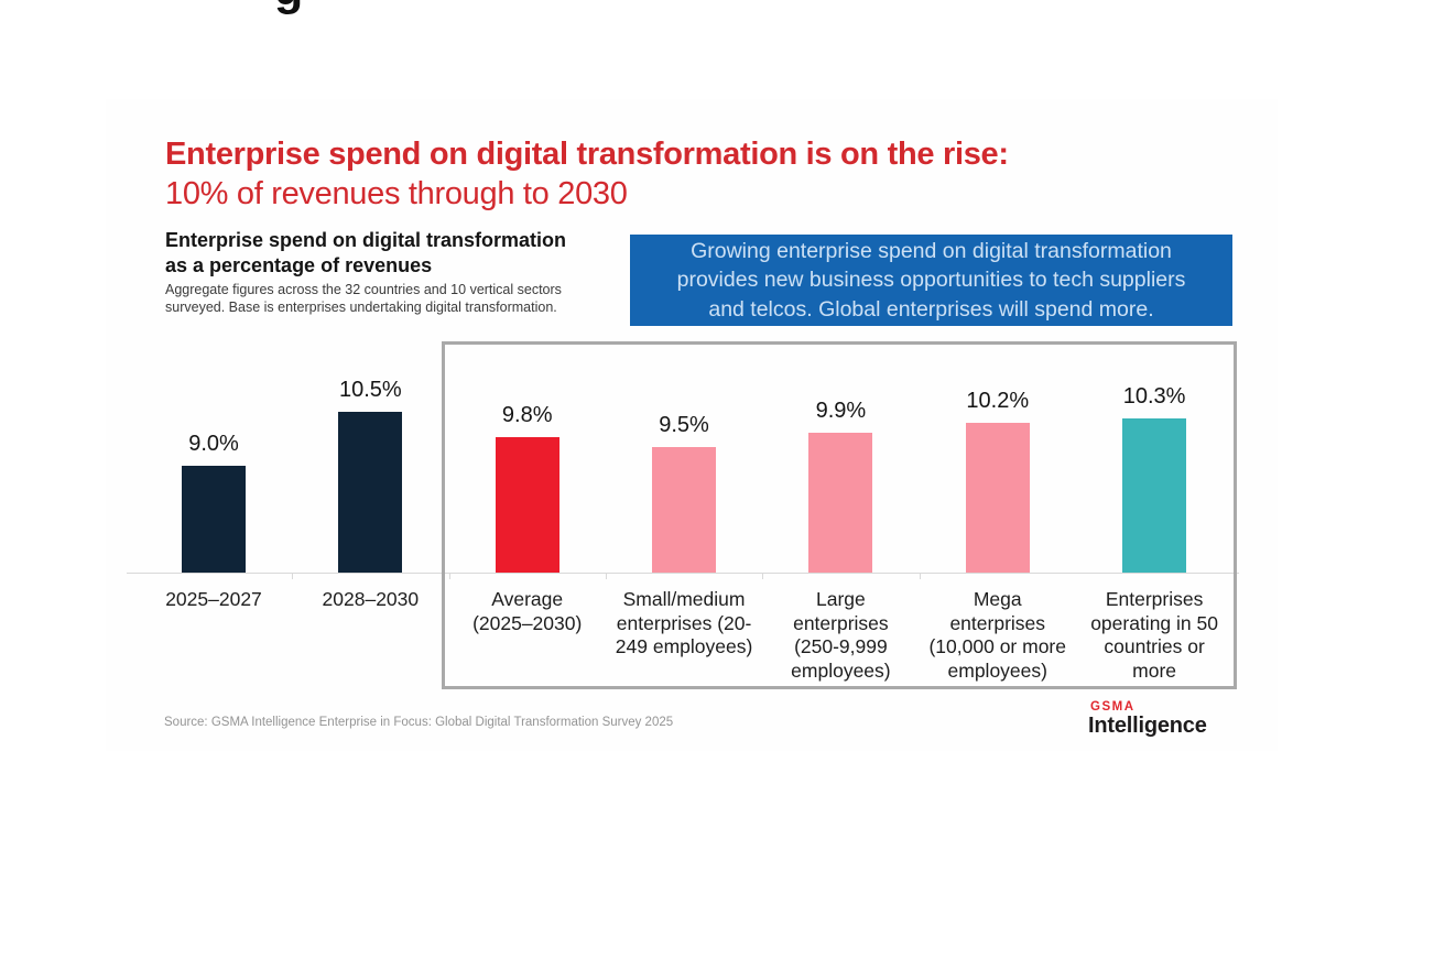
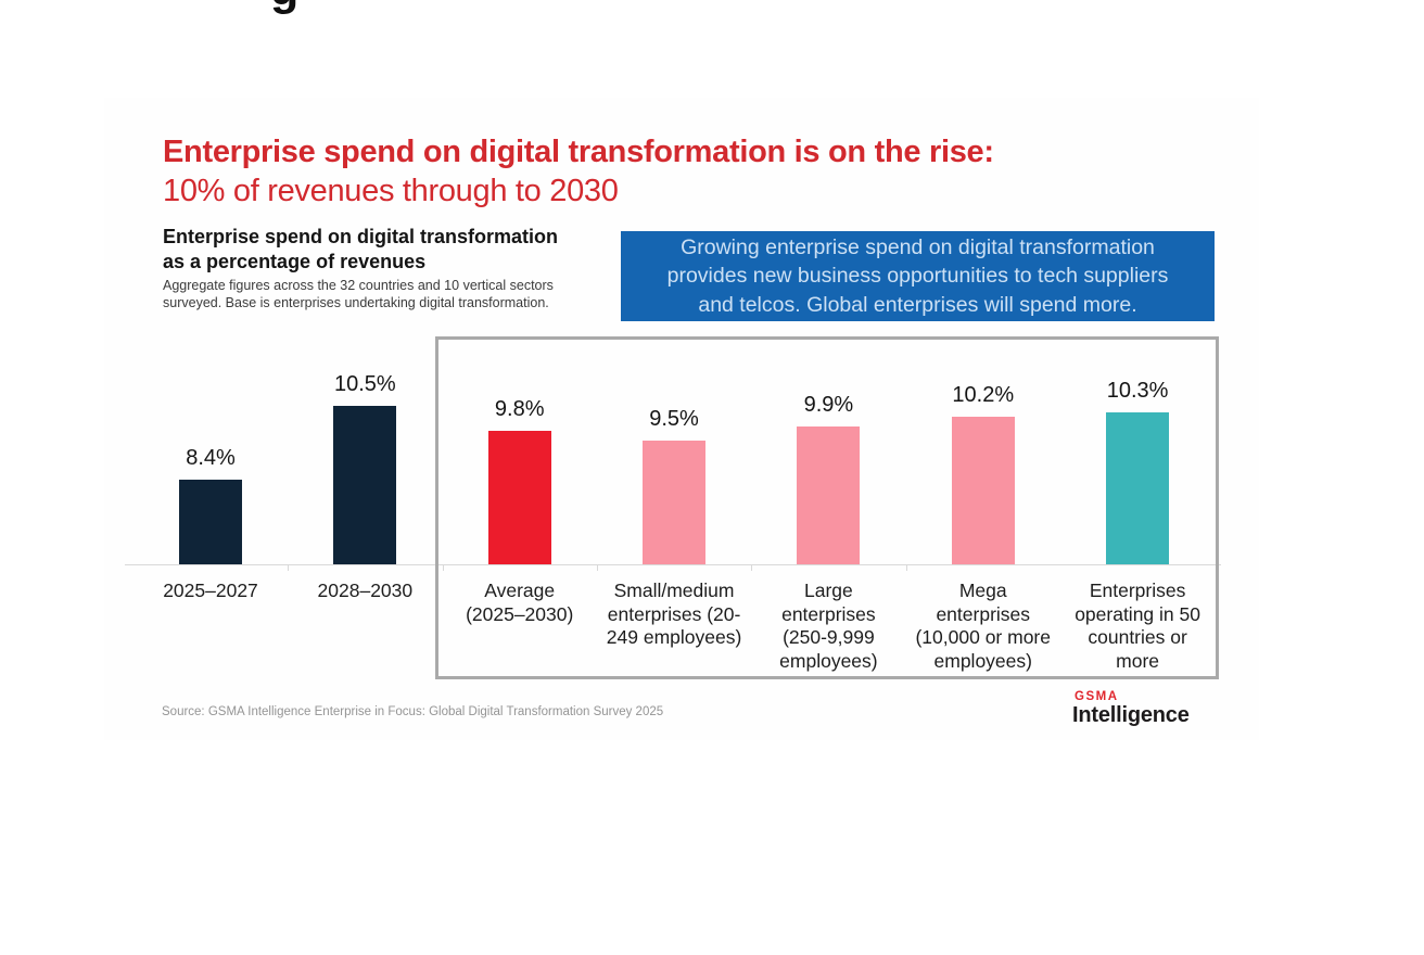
2025–2027: 9.0% -> 8.4%
